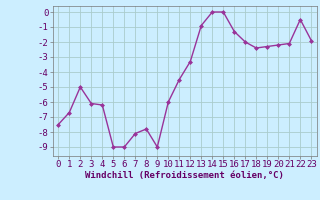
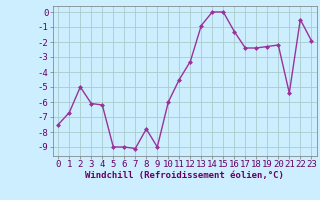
7: -8.1 -> -9.1
17: -2.0 -> -2.4
21: -2.1 -> -5.4
